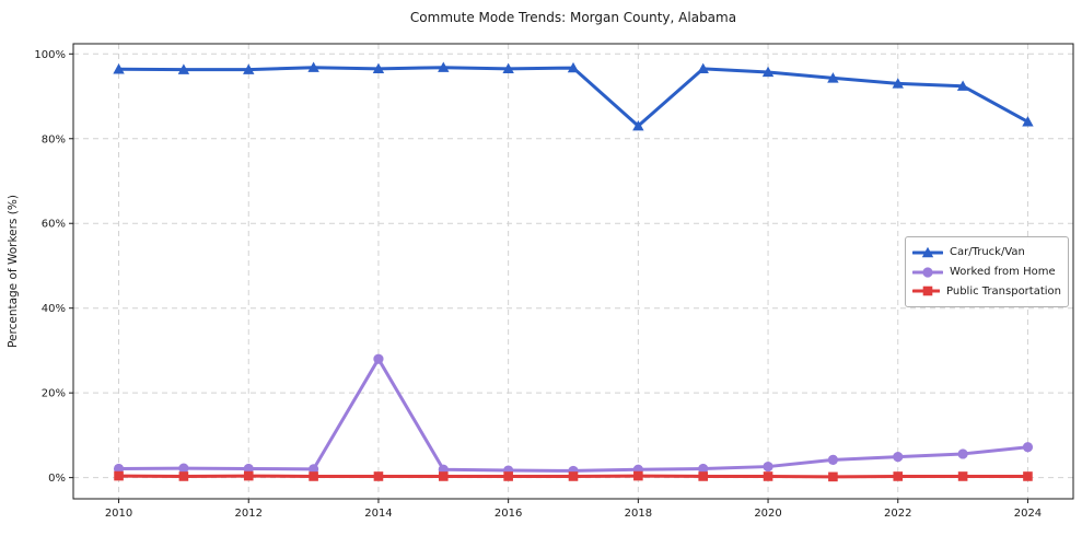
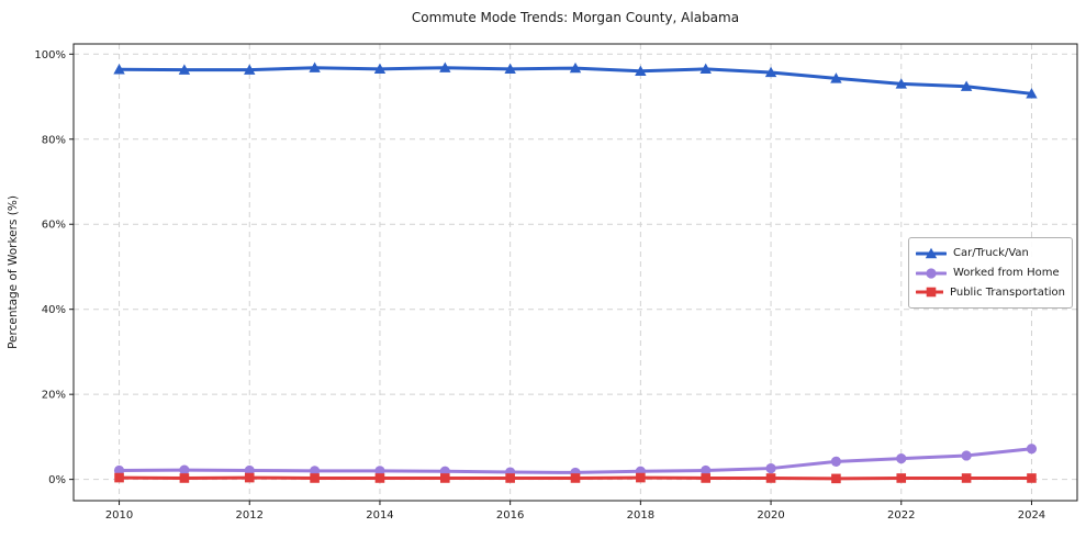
Worked from Home/2014: 28% -> 2%
Car/Truck/Van/2018: 83% -> 96%
Car/Truck/Van/2024: 84% -> 91%
